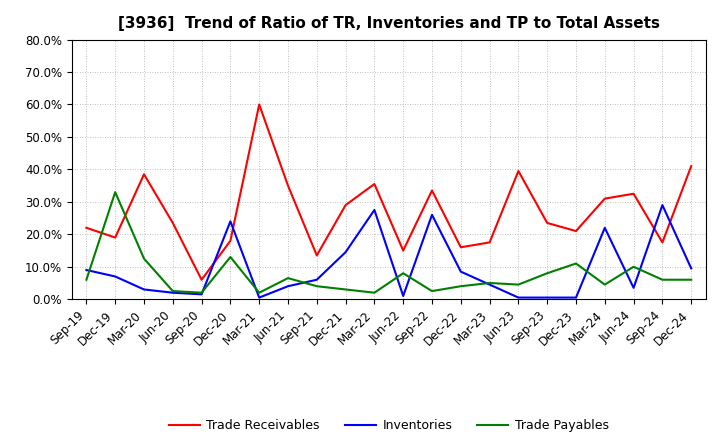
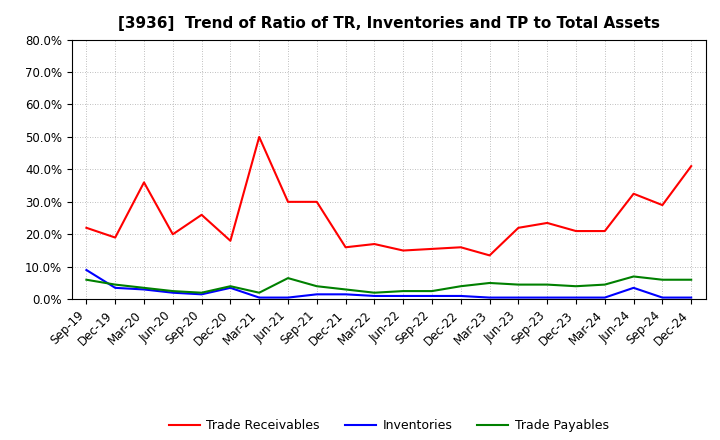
Inventories/Dec-19: 7.0% -> 3.5%
Trade Payables/Dec-19: 33.0% -> 4.5%
Trade Receivables/Mar-20: 38.5% -> 36.0%
Trade Payables/Mar-20: 12.5% -> 3.5%
Trade Receivables/Jun-20: 23.5% -> 20.0%
Trade Receivables/Sep-20: 6.0% -> 26.0%
Inventories/Dec-20: 24.0% -> 3.5%
Trade Payables/Dec-20: 13.0% -> 4.0%
Trade Receivables/Mar-21: 60.0% -> 50.0%
Trade Receivables/Jun-21: 35.0% -> 30.0%
Inventories/Jun-21: 4.0% -> 0.5%
Trade Receivables/Sep-21: 13.5% -> 30.0%
Inventories/Sep-21: 6.0% -> 1.5%
Trade Receivables/Dec-21: 29.0% -> 16.0%
Inventories/Dec-21: 14.5% -> 1.5%
Trade Receivables/Mar-22: 35.5% -> 17.0%
Inventories/Mar-22: 27.5% -> 1.0%
Trade Payables/Jun-22: 8.0% -> 2.5%
Trade Receivables/Sep-22: 33.5% -> 15.5%
Inventories/Sep-22: 26.0% -> 1.0%
Inventories/Dec-22: 8.5% -> 1.0%
Trade Receivables/Mar-23: 17.5% -> 13.5%
Inventories/Mar-23: 4.5% -> 0.5%
Trade Receivables/Jun-23: 39.5% -> 22.0%
Trade Payables/Sep-23: 8.0% -> 4.5%
Trade Payables/Dec-23: 11.0% -> 4.0%
Trade Receivables/Mar-24: 31.0% -> 21.0%
Inventories/Mar-24: 22.0% -> 0.5%
Trade Payables/Jun-24: 10.0% -> 7.0%
Trade Receivables/Sep-24: 17.5% -> 29.0%
Inventories/Sep-24: 29.0% -> 0.5%
Inventories/Dec-24: 9.5% -> 0.5%
